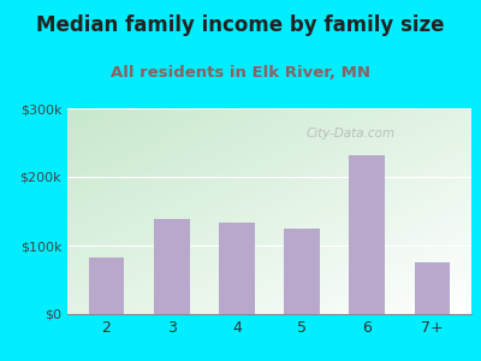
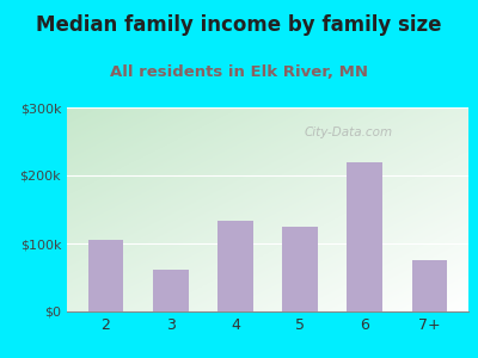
2: $82k -> $106k
3: $138k -> $62k
6: $232k -> $220k
